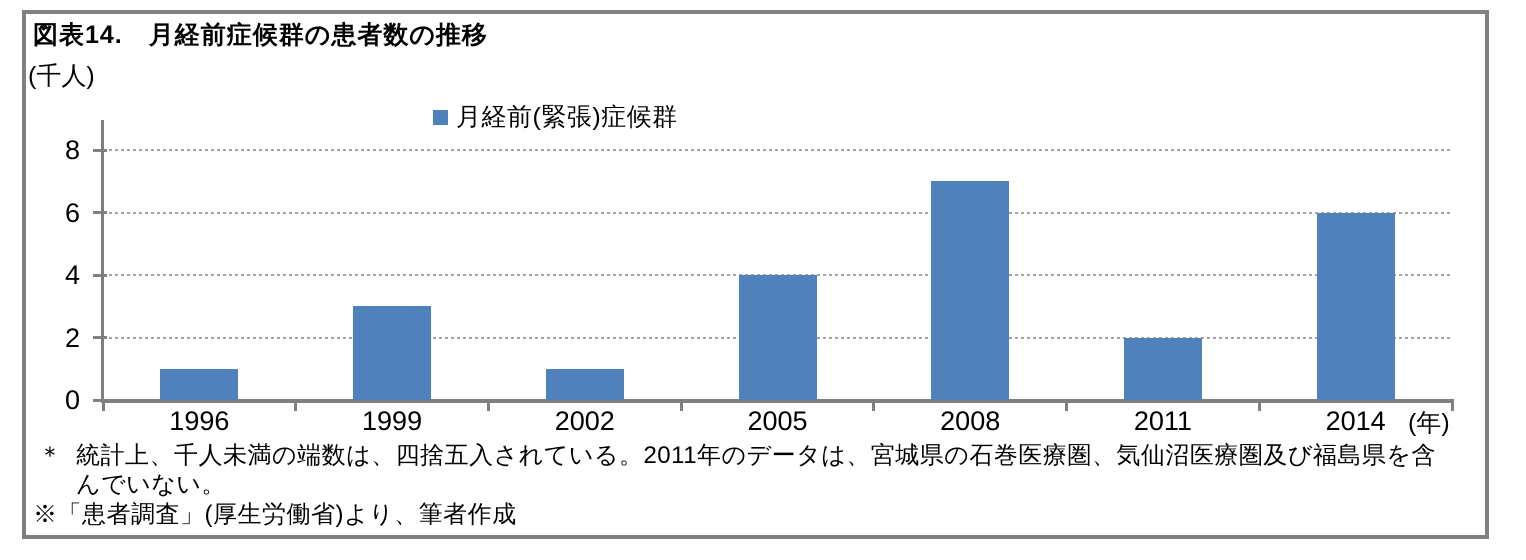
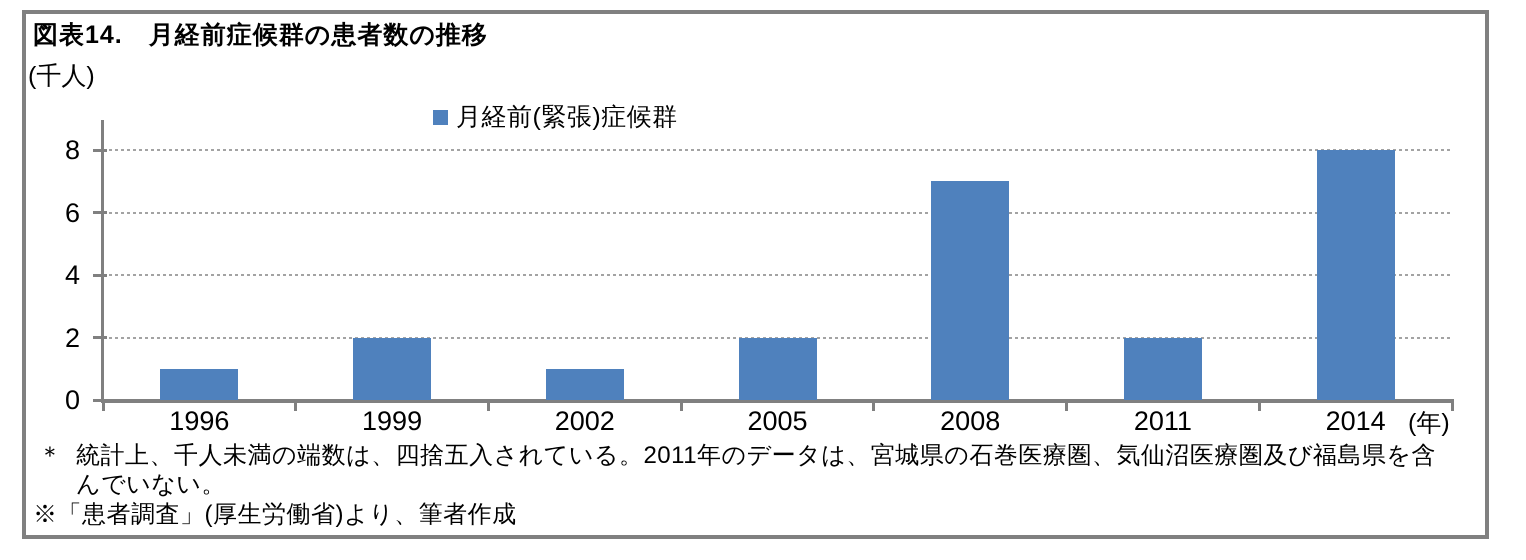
1999: 3 -> 2
2005: 4 -> 2
2014: 6 -> 8
